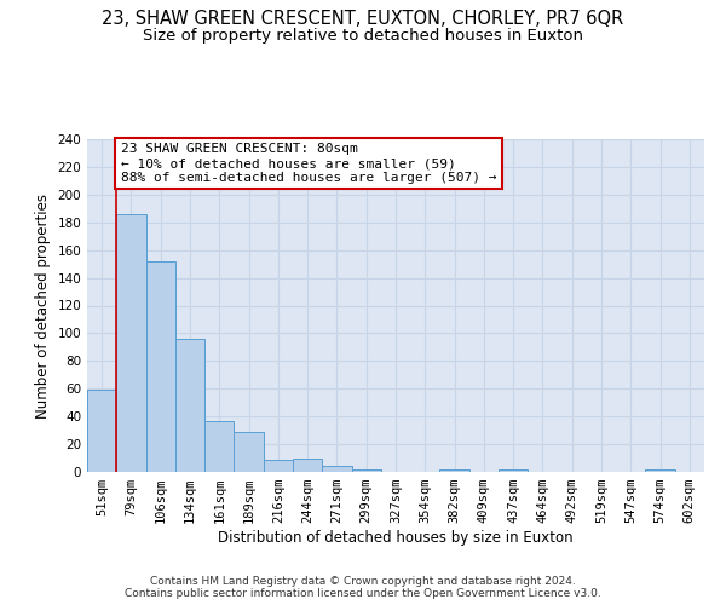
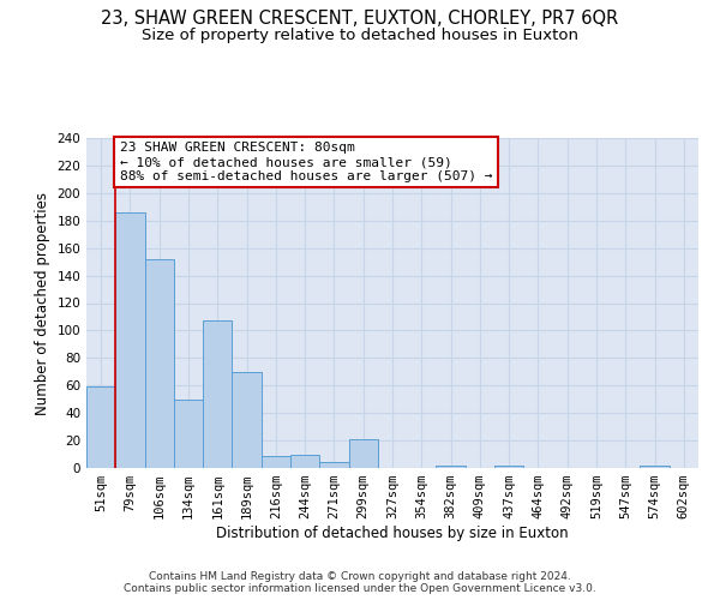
134sqm: 96 -> 50
161sqm: 37 -> 107
189sqm: 29 -> 70
299sqm: 2 -> 21
